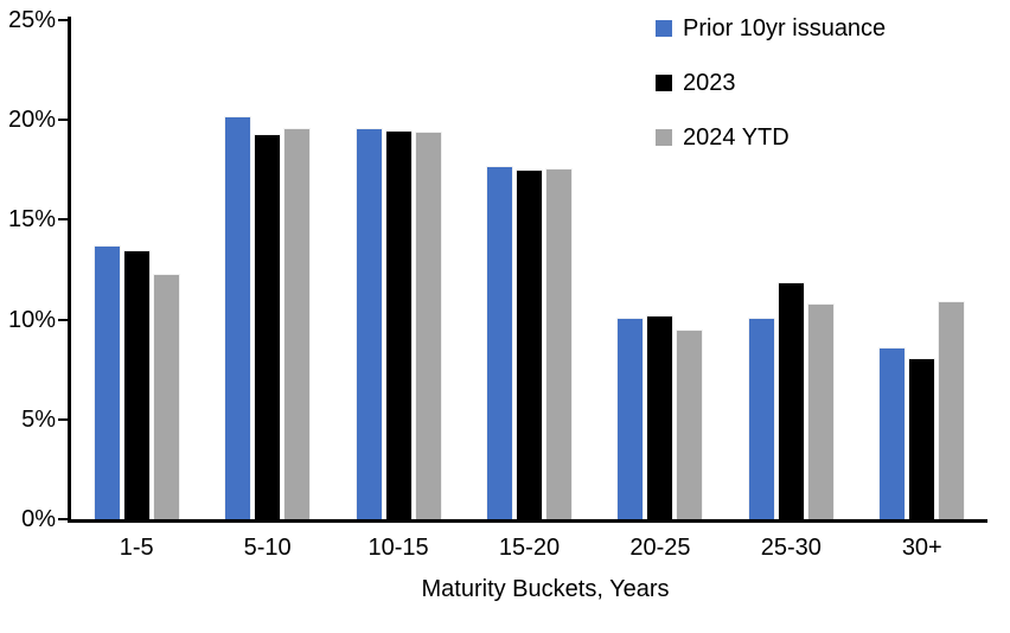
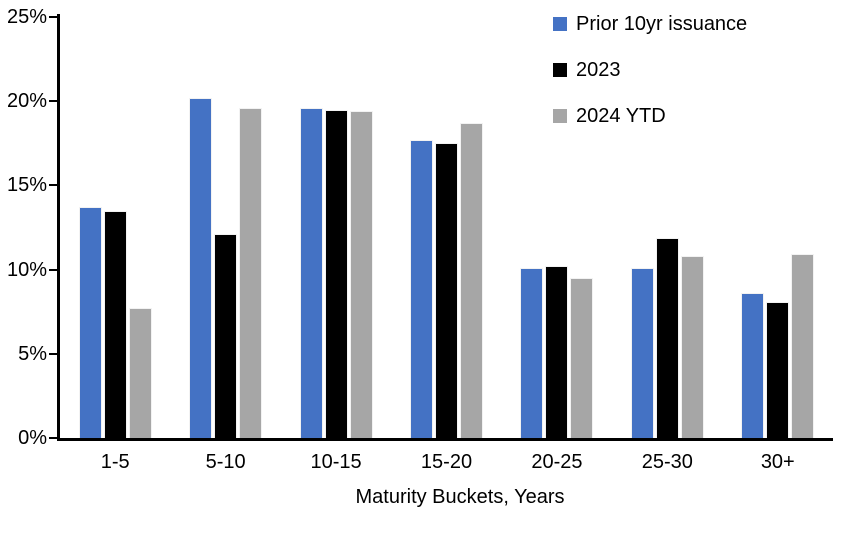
2024 YTD/1-5: 12.3% -> 7.7%
2023/5-10: 19.3% -> 12.1%
2024 YTD/15-20: 17.6% -> 18.7%
